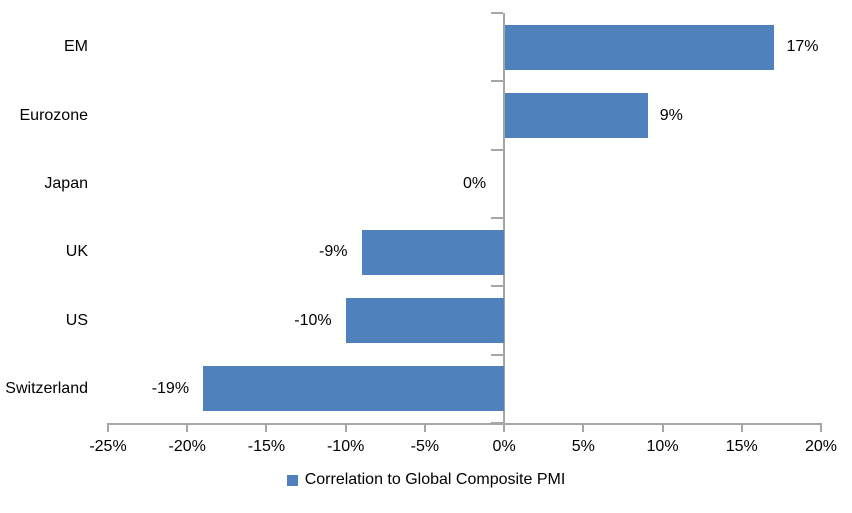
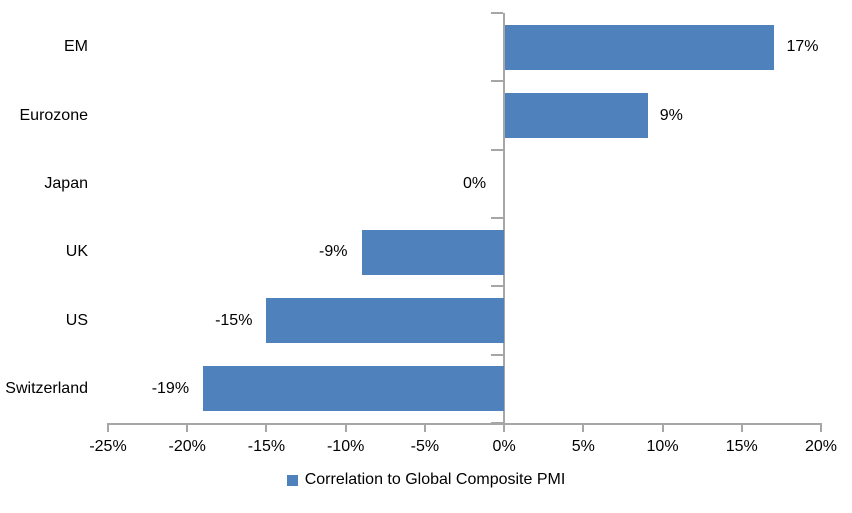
US: -10% -> -15%
